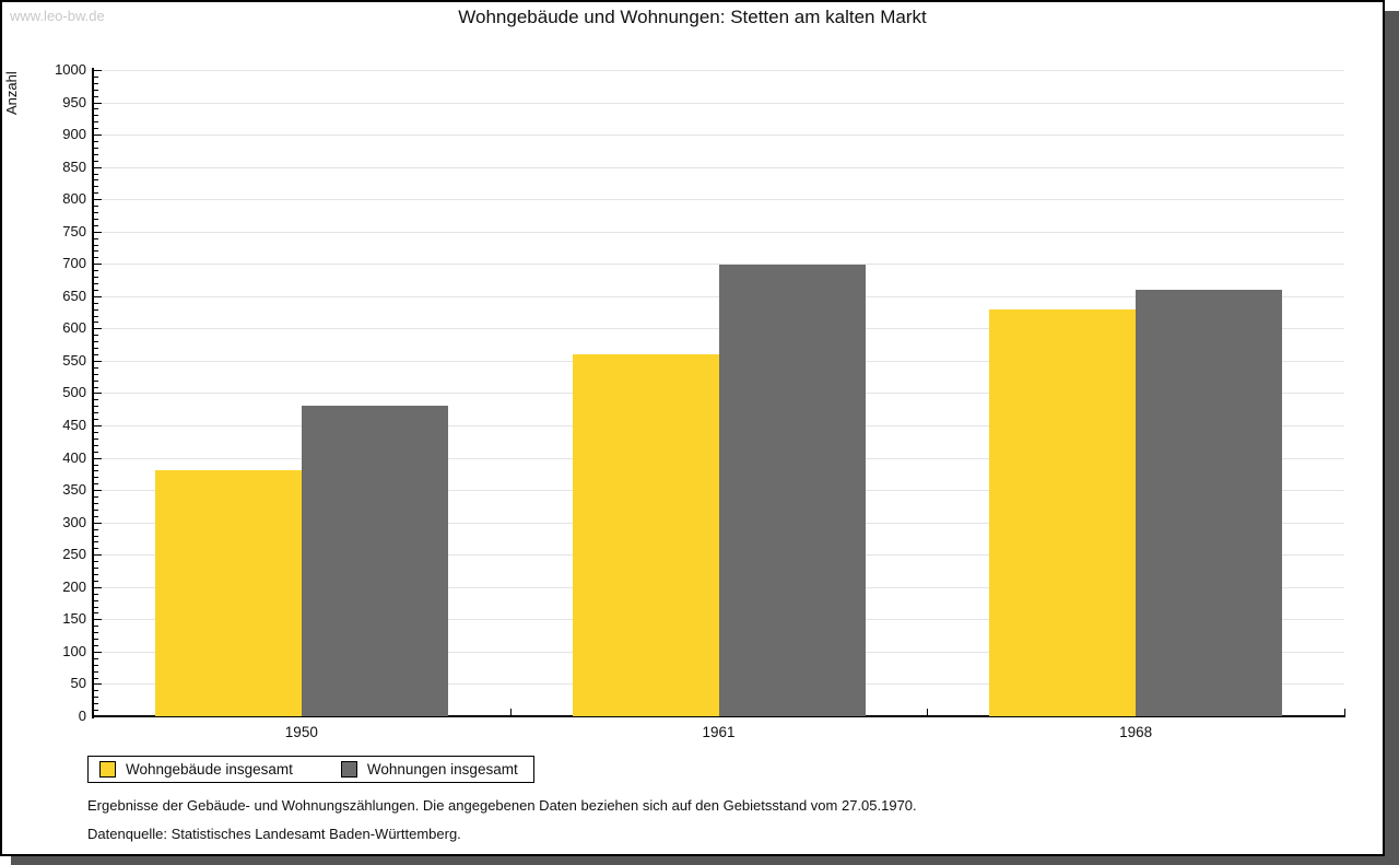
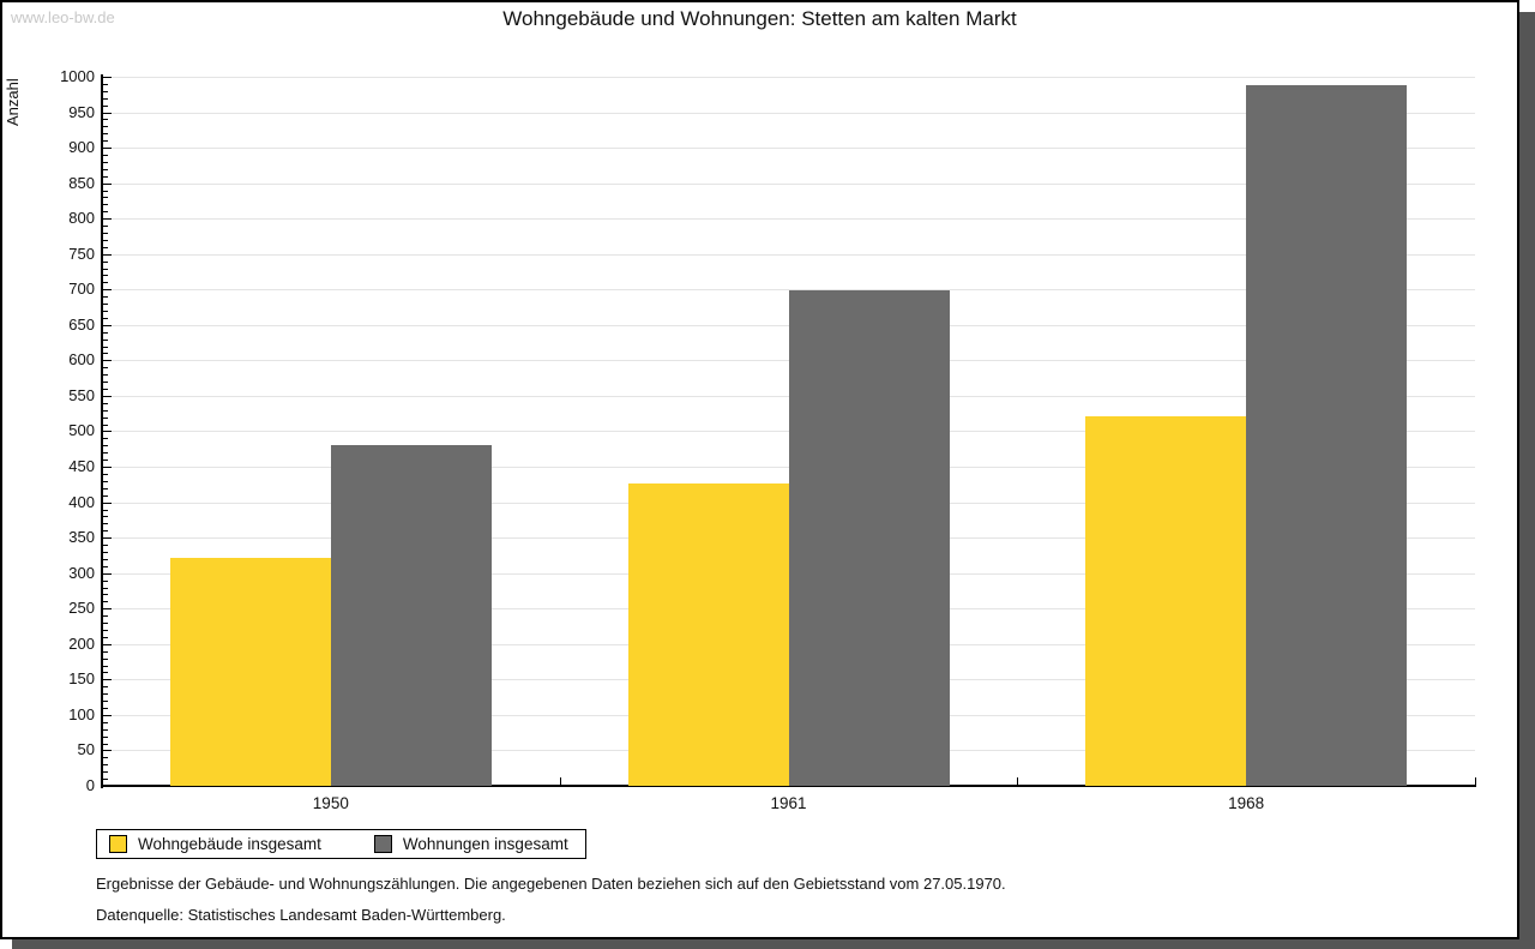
Wohngebäude insgesamt/1950: 380 -> 320
Wohngebäude insgesamt/1961: 560 -> 430
Wohngebäude insgesamt/1968: 630 -> 520
Wohnungen insgesamt/1968: 660 -> 990
